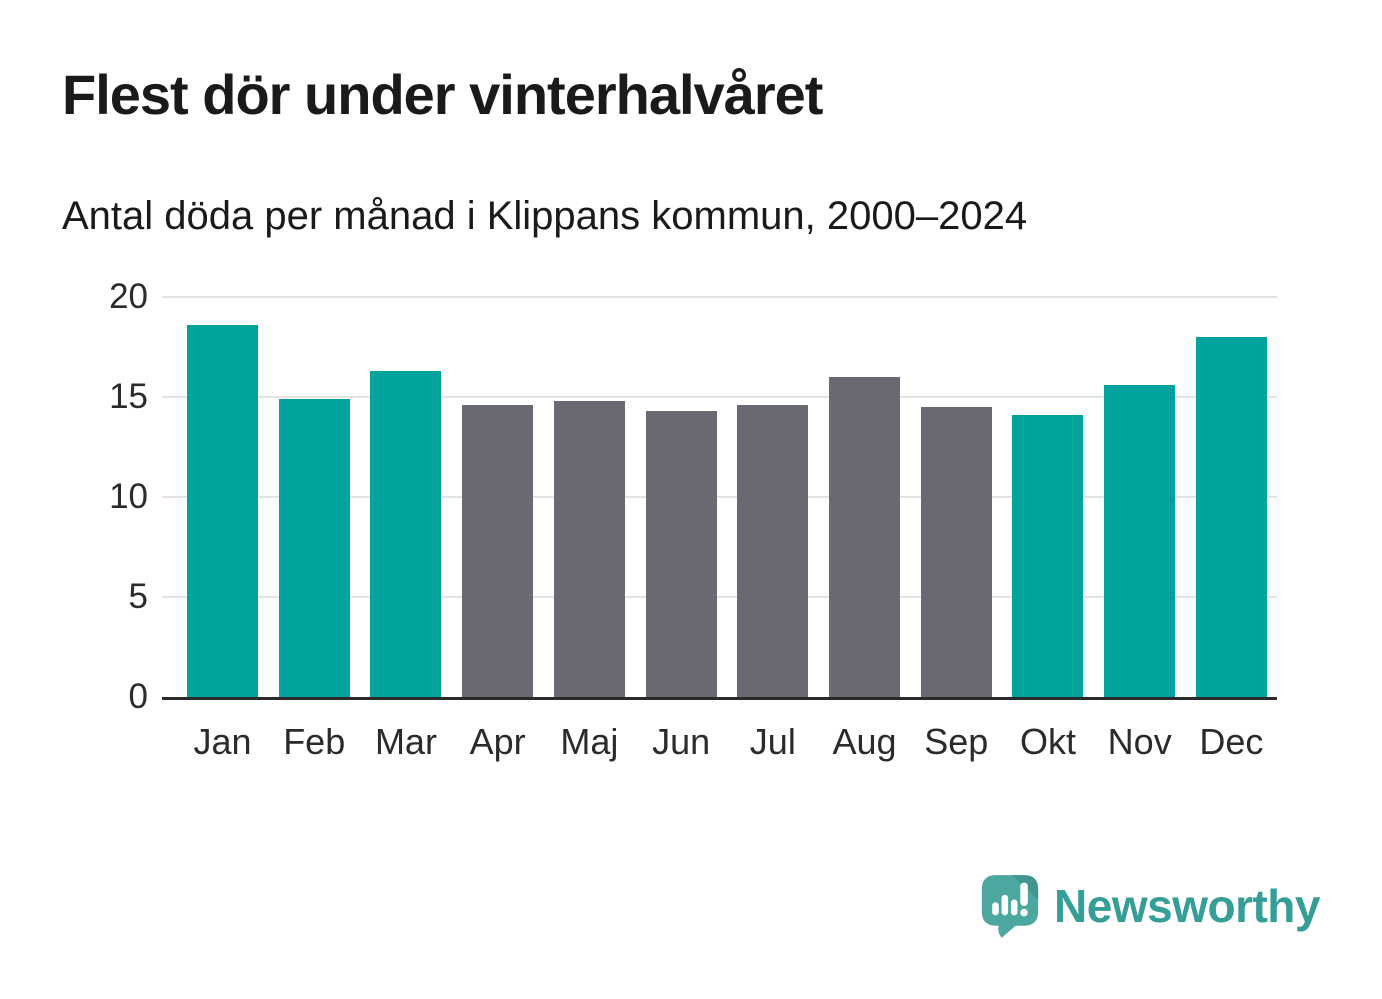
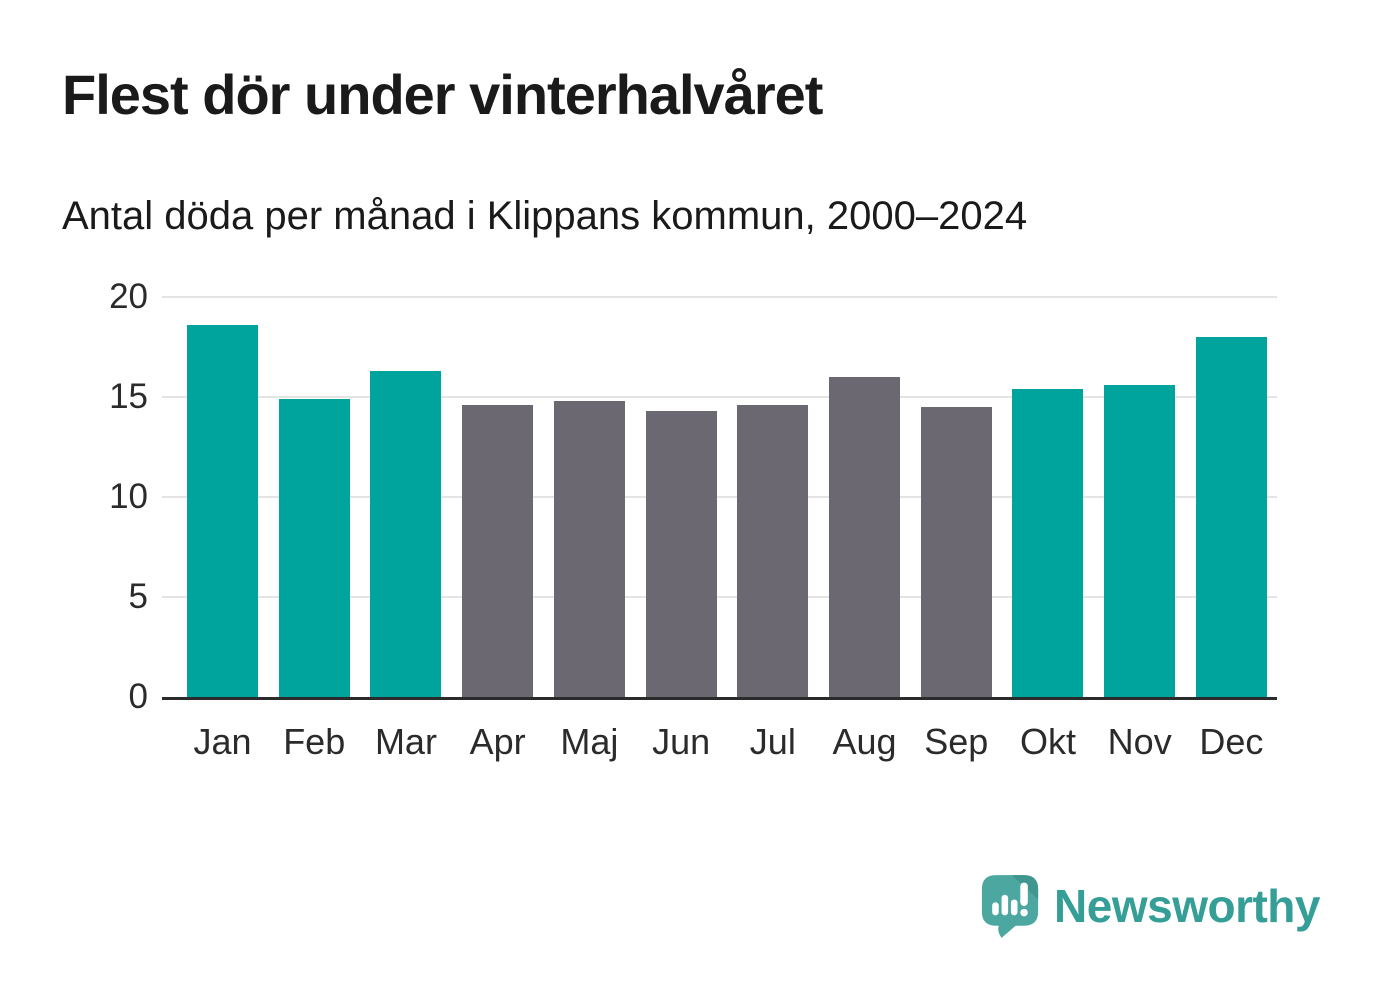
Okt: 14.1 -> 15.4
